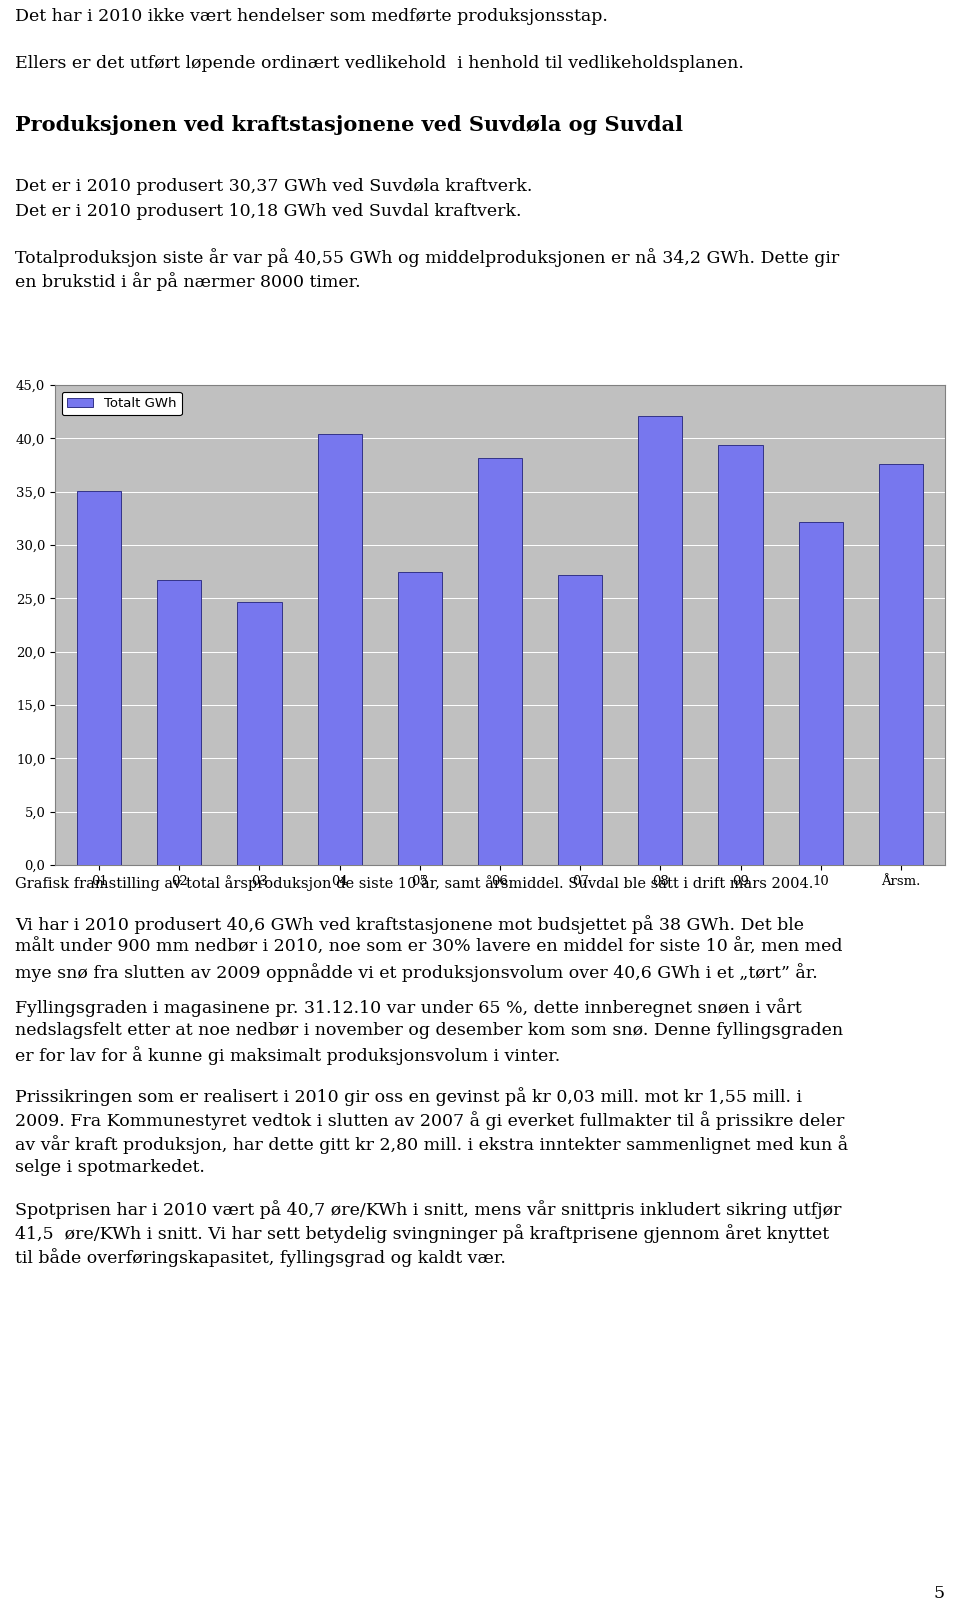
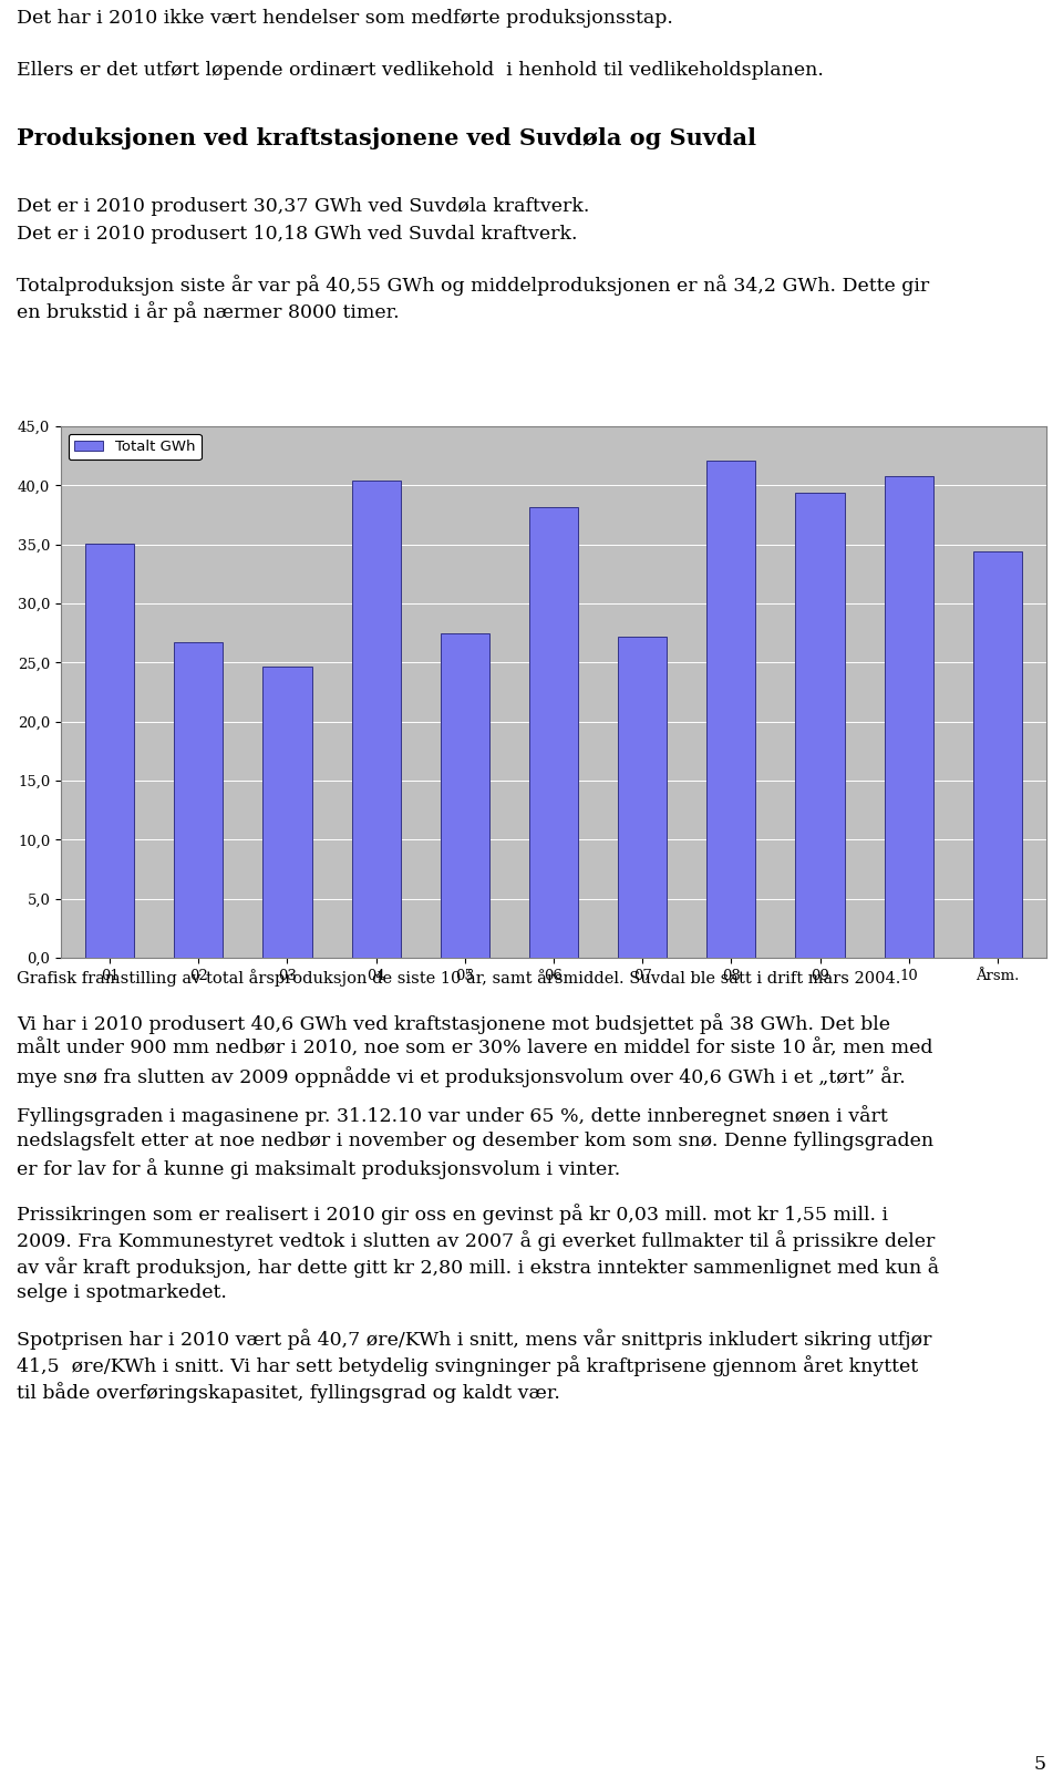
10: 32,2 -> 40,8
Årsm.: 37,6 -> 34,4
